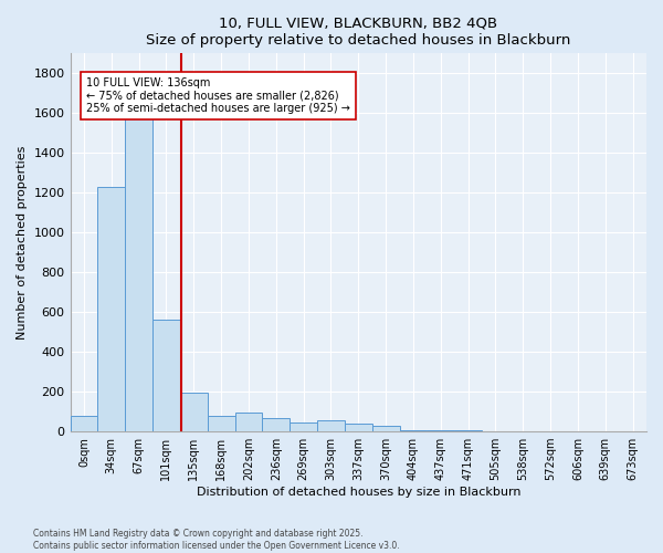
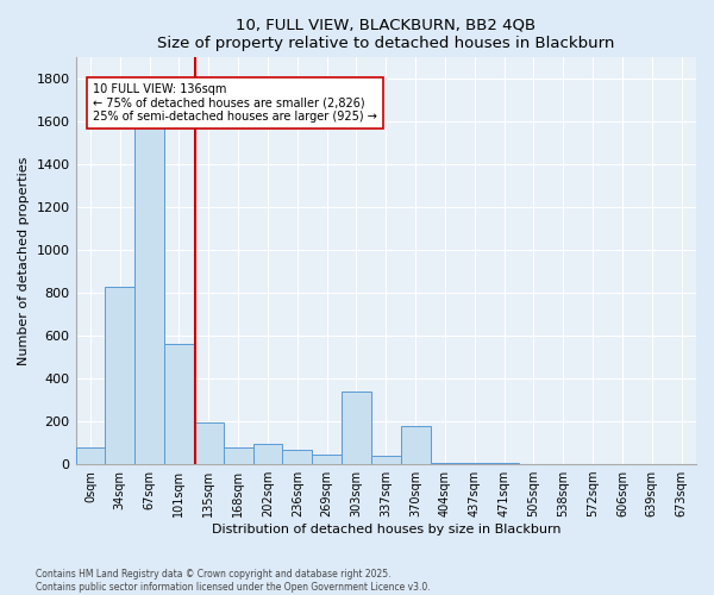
34sqm: 1230 -> 830
303sqm: 60 -> 340
370sqm: 30 -> 180
